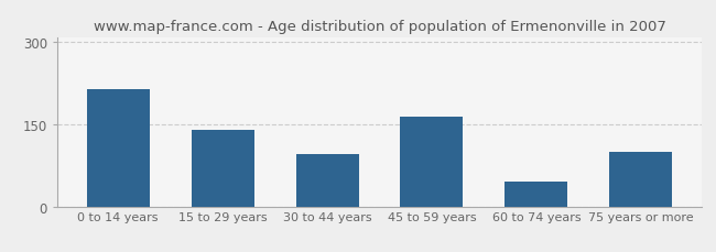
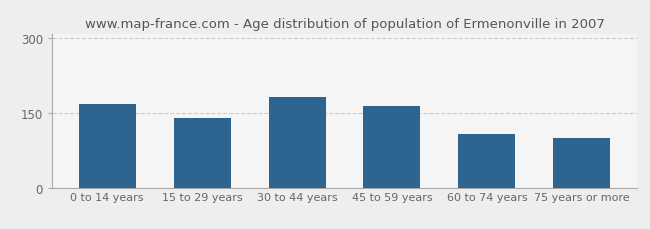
0 to 14 years: 215 -> 168
30 to 44 years: 95 -> 183
60 to 74 years: 45 -> 107
